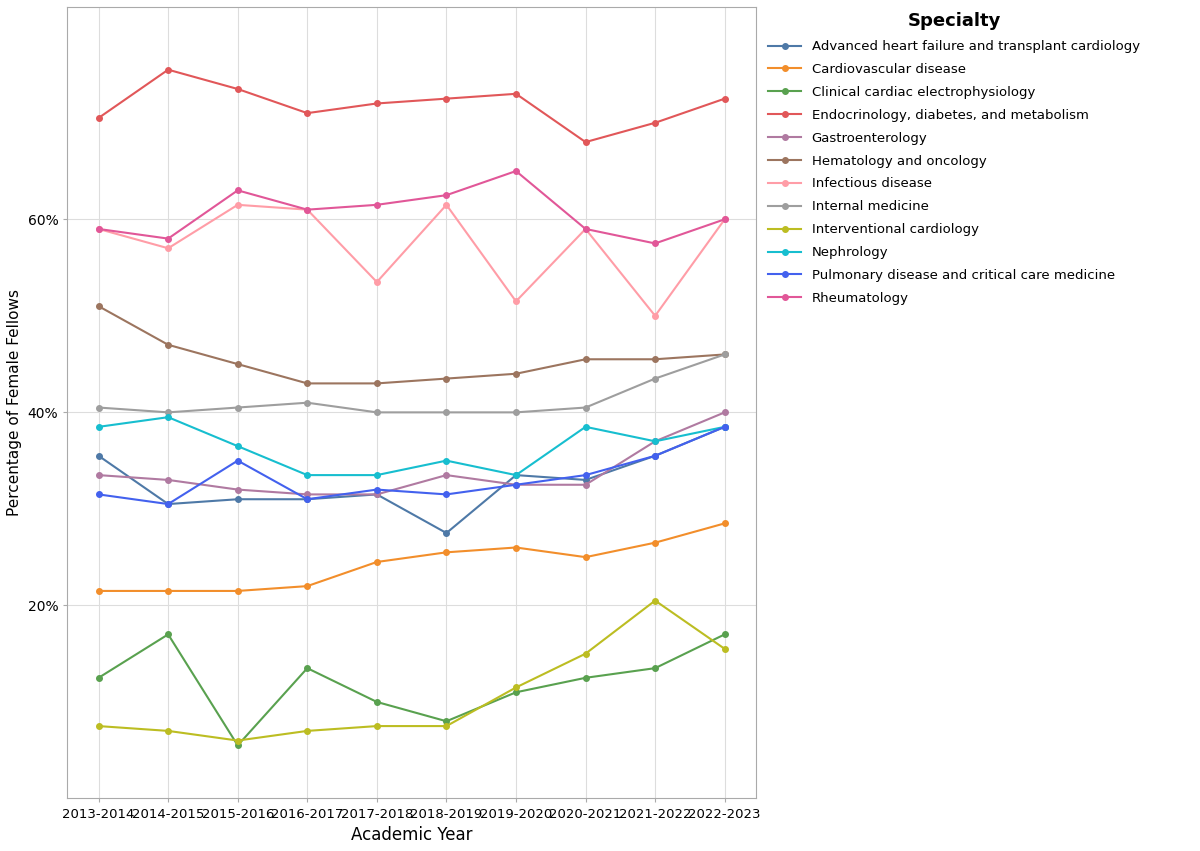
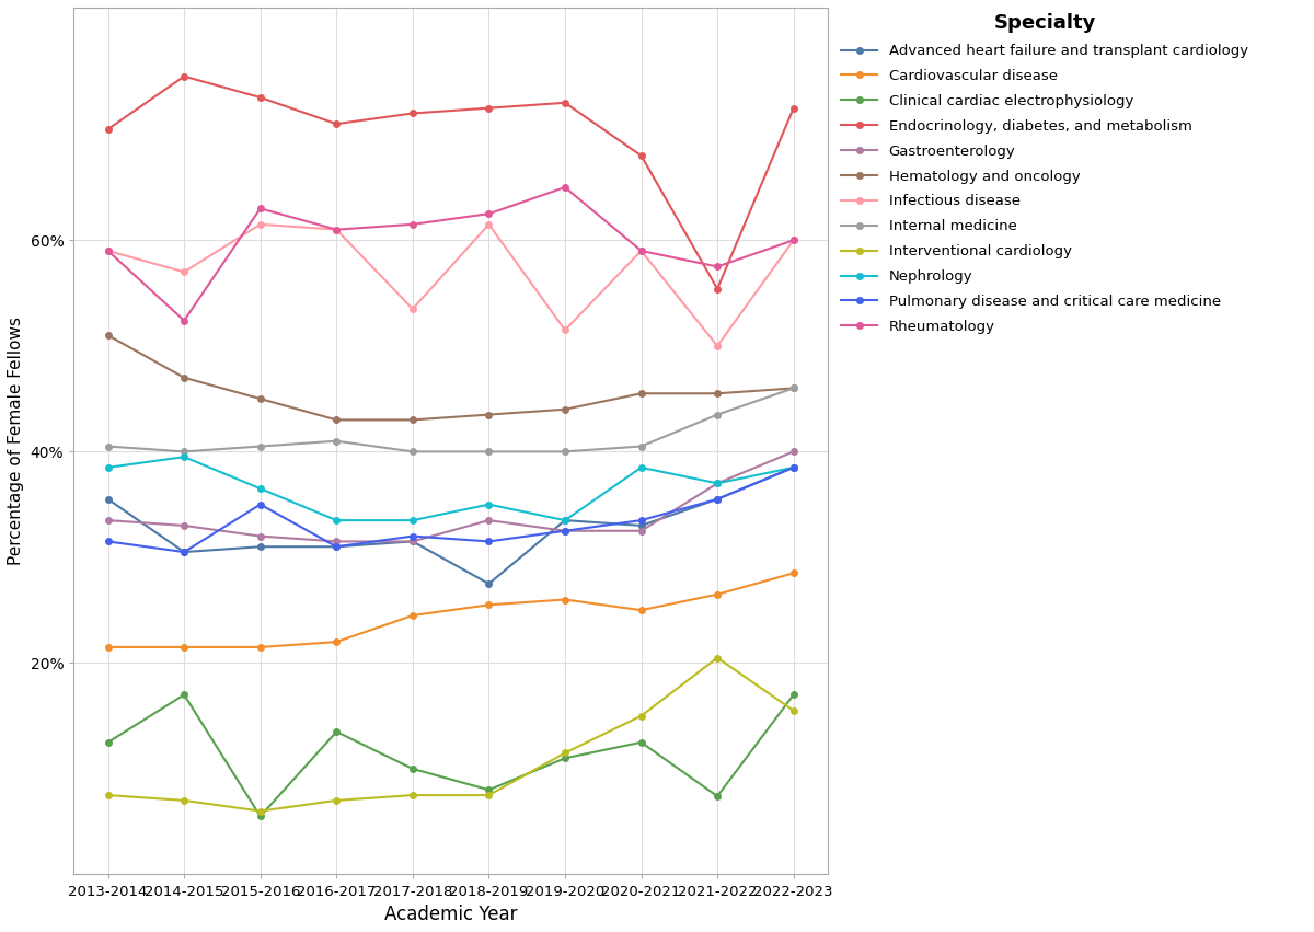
Rheumatology/2014-2015: 58.0% -> 52.4%
Clinical cardiac electrophysiology/2021-2022: 13.5% -> 7.4%
Endocrinology, diabetes, and metabolism/2021-2022: 70.0% -> 55.4%
